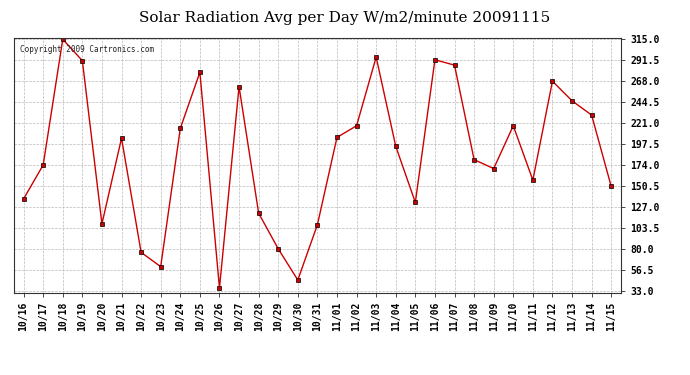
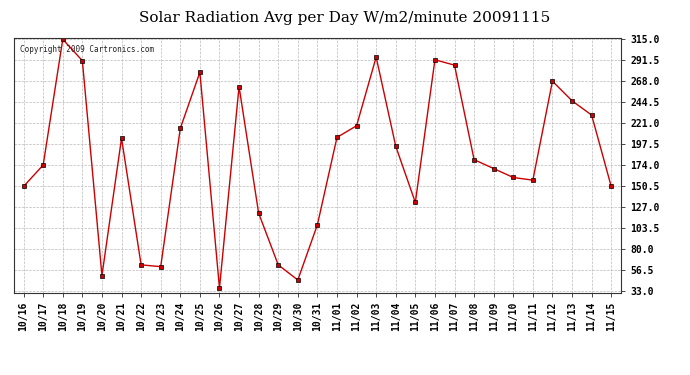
10/16: 136 -> 150
10/20: 108 -> 50
10/22: 76 -> 62
10/29: 80 -> 62
11/10: 218 -> 160
